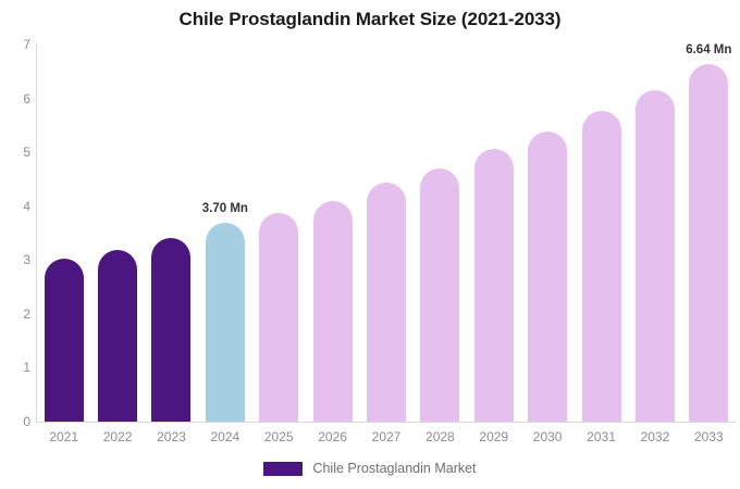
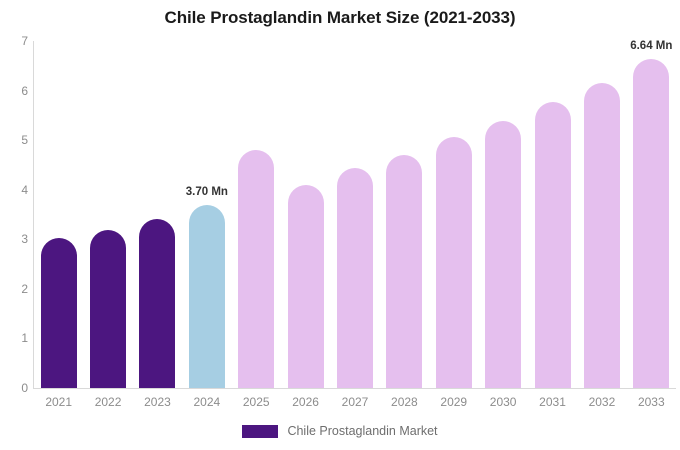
2025: 3.9 -> 4.8
